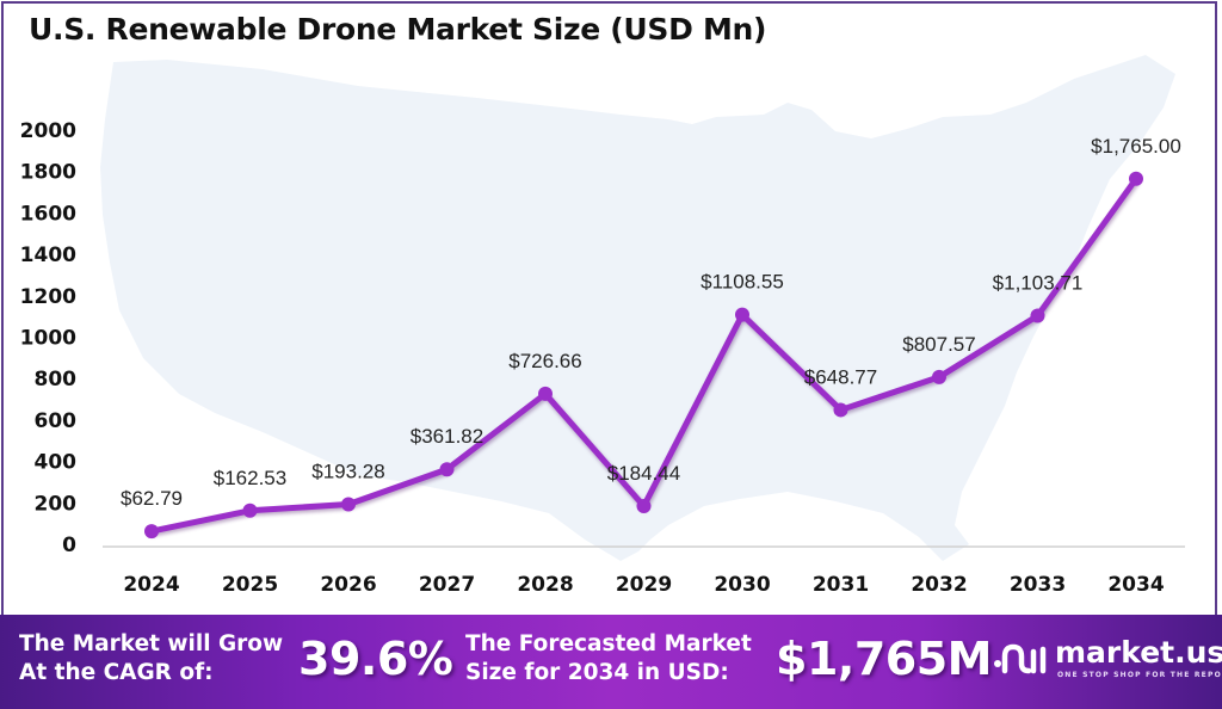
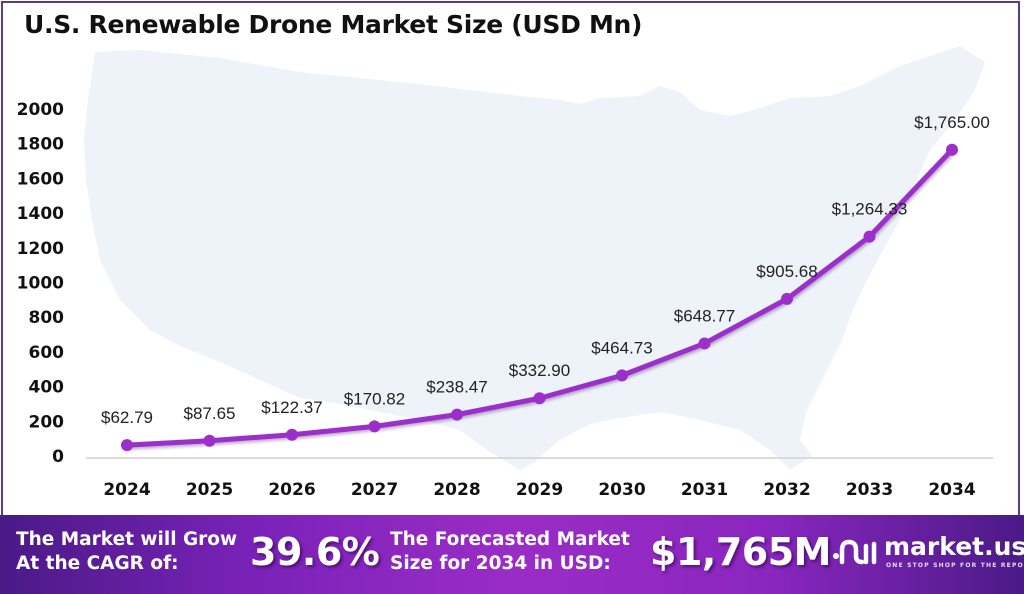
2025: $162.53 -> $87.65
2026: $193.28 -> $122.37
2027: $361.82 -> $170.82
2028: $726.66 -> $238.47
2029: $184.44 -> $332.90
2030: $1108.55 -> $464.73
2032: $807.57 -> $905.68
2033: $1,103.71 -> $1,264.33
